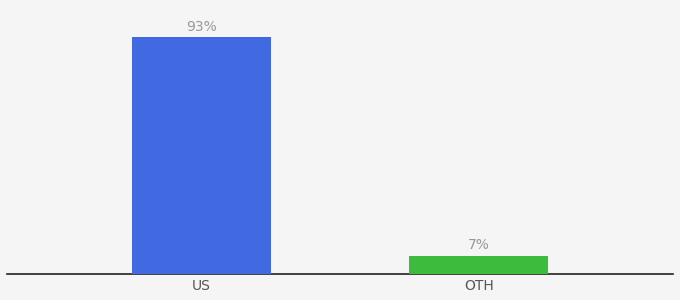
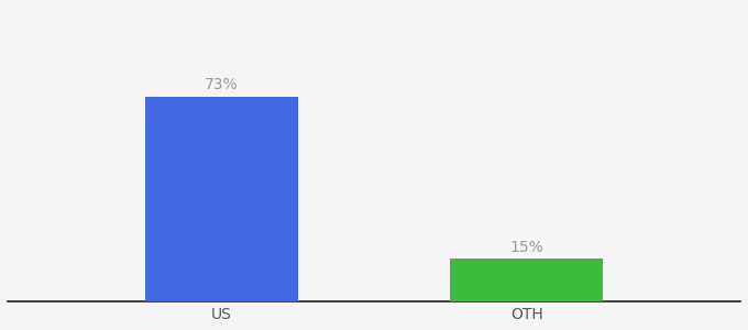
US: 93% -> 73%
OTH: 7% -> 15%
